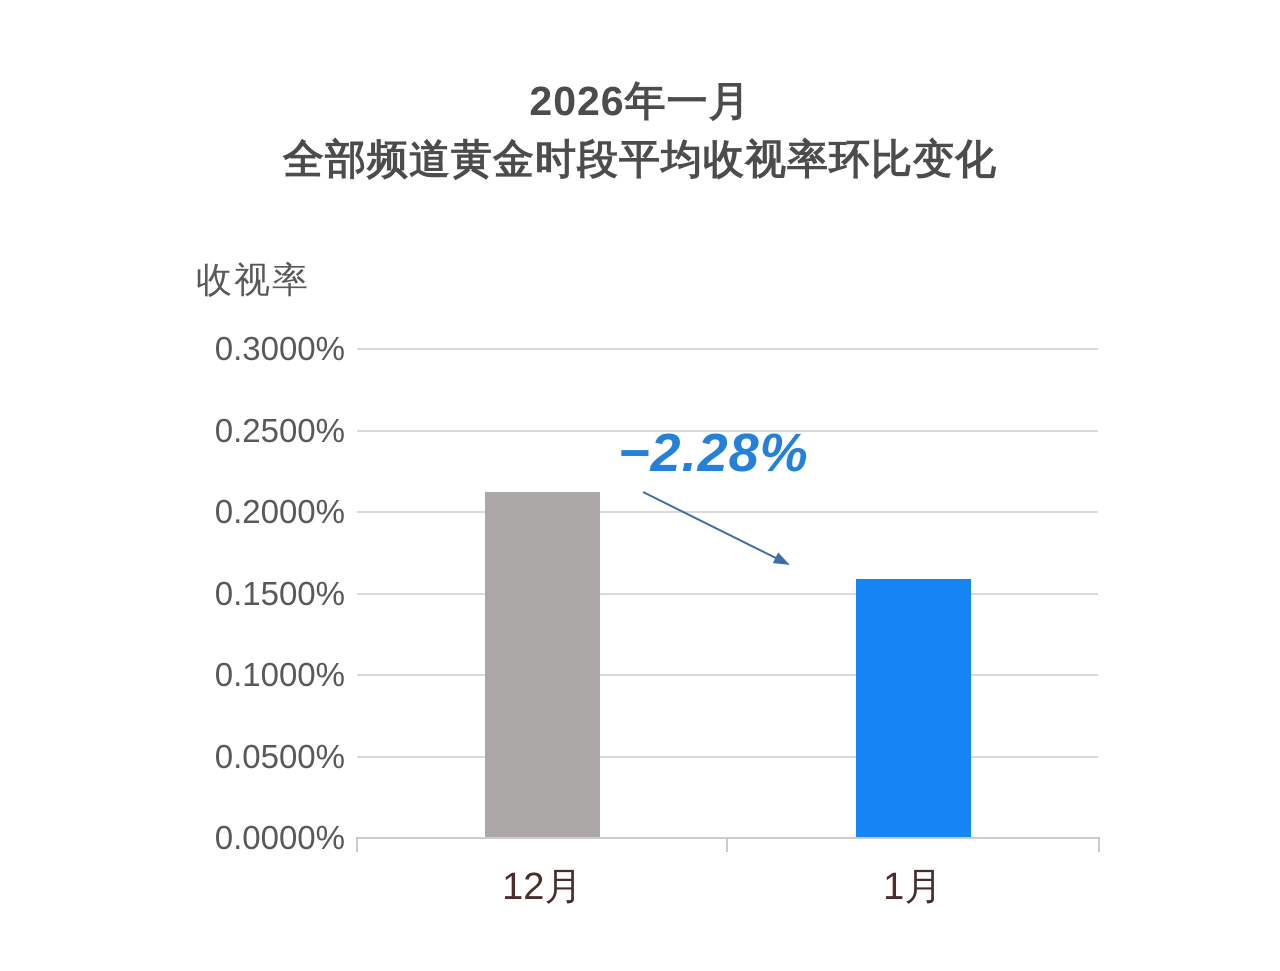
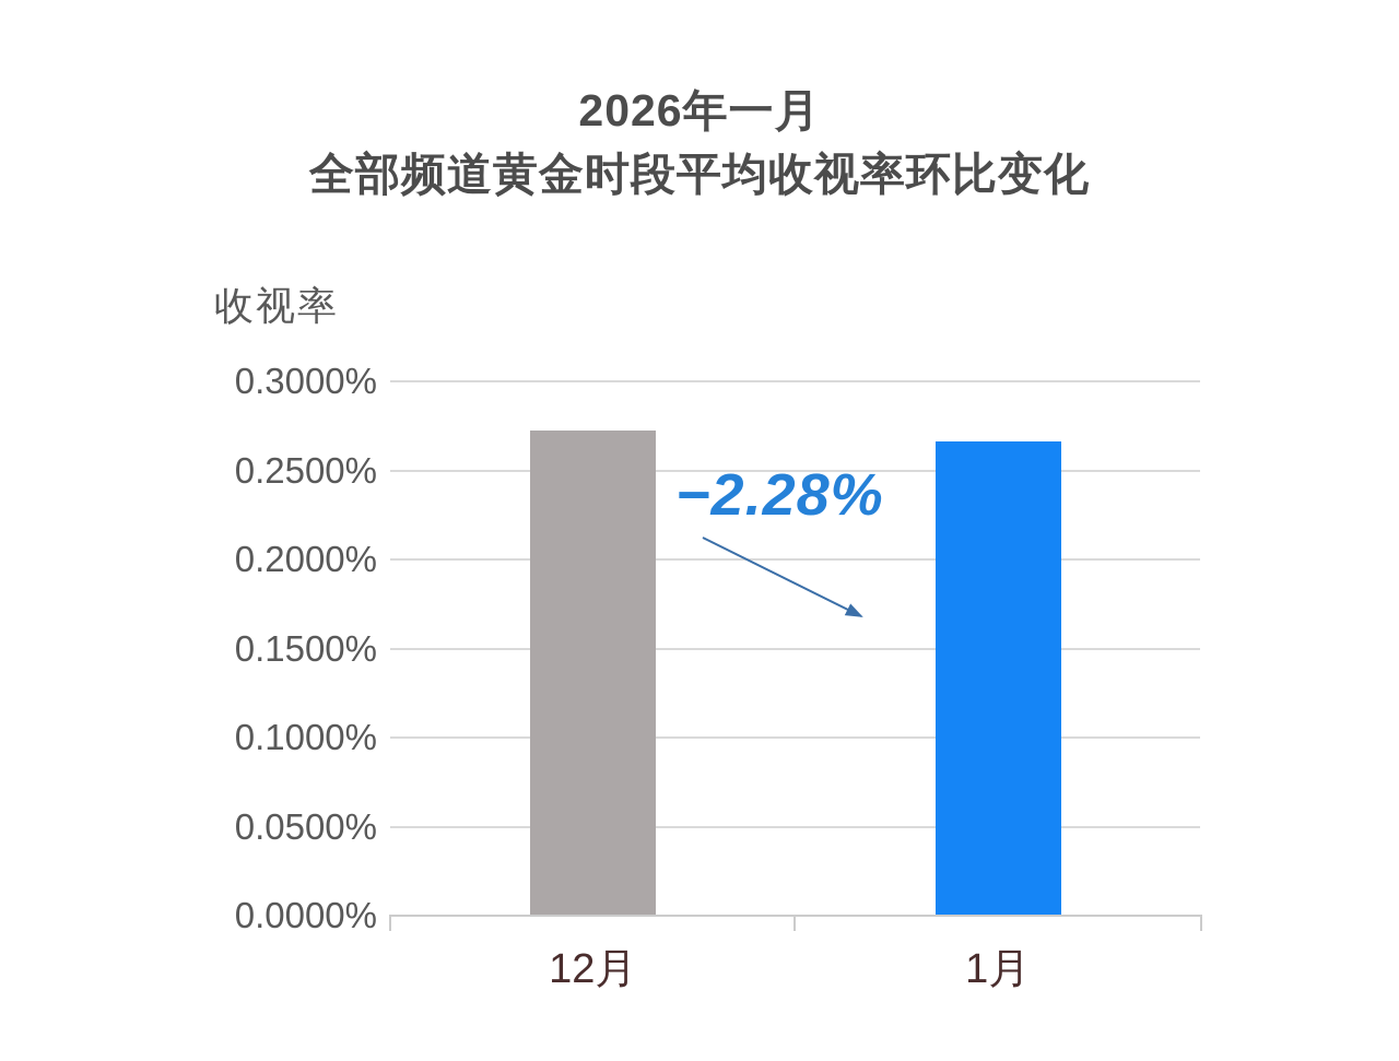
12月: 0.212% -> 0.273%
1月: 0.159% -> 0.266%
